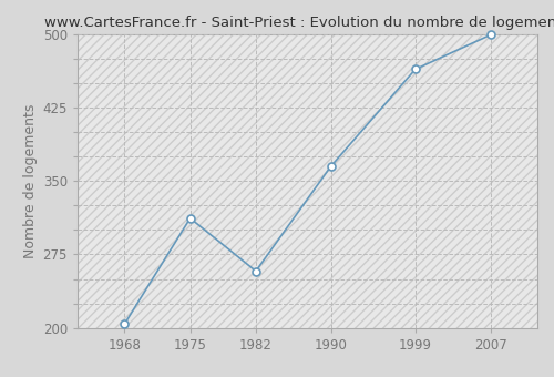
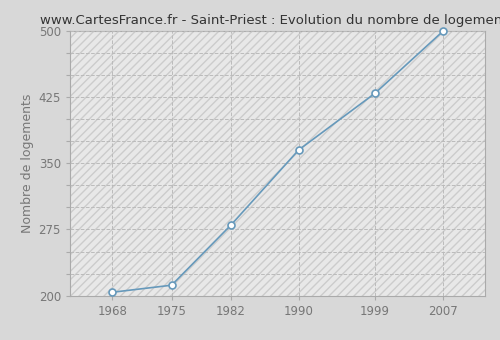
1975: 312 -> 212
1982: 258 -> 280
1999: 464 -> 429
